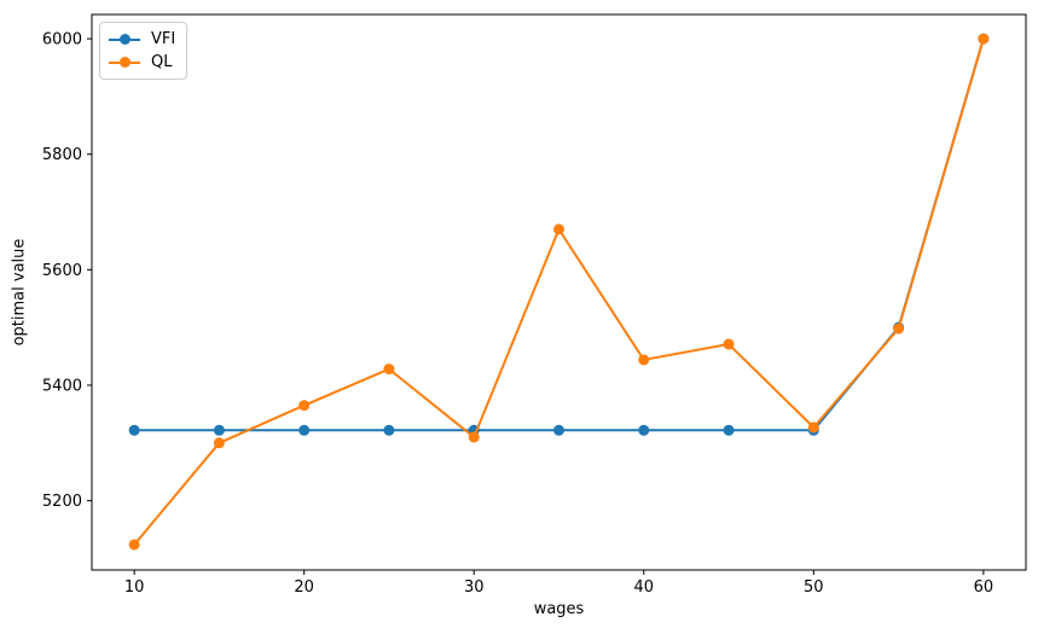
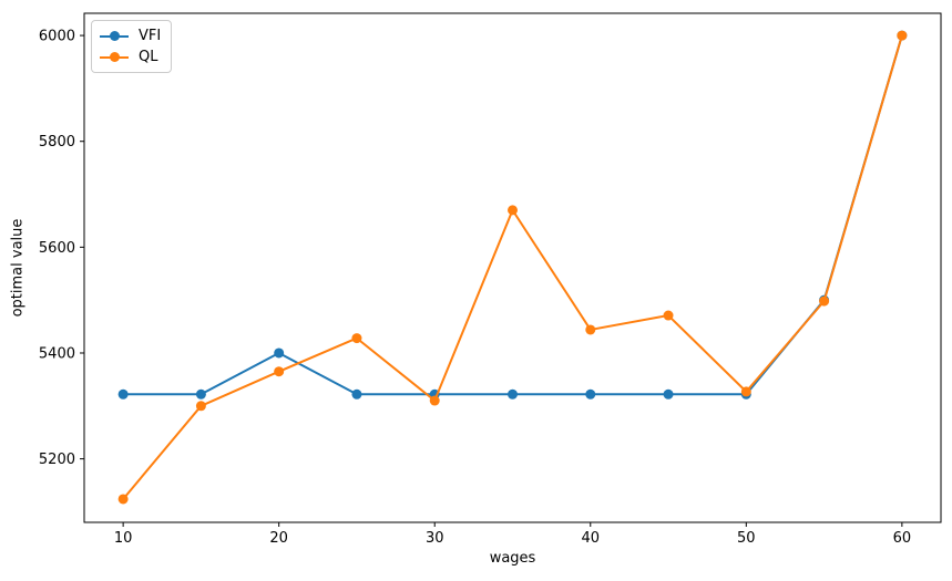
VFI/20: 5320 -> 5400
